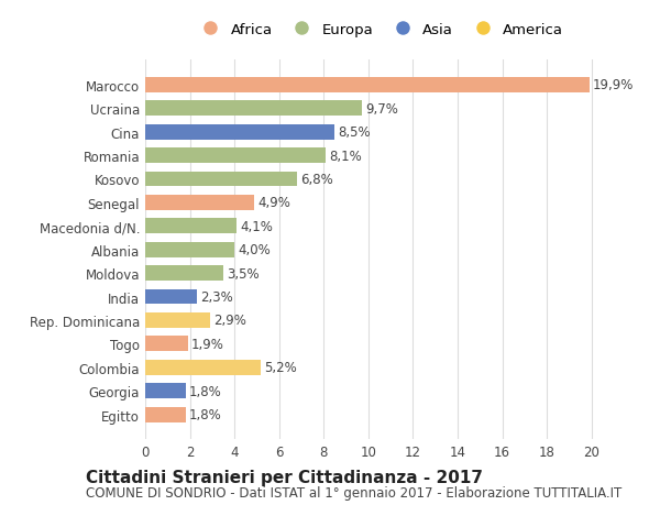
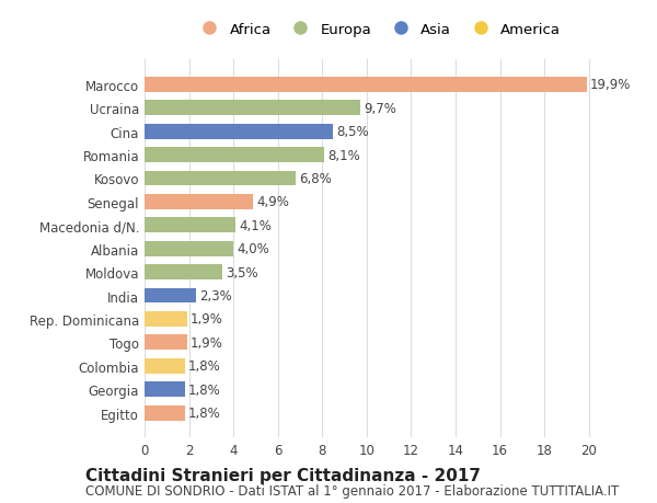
Rep. Dominicana: 2,9% -> 1,9%
Colombia: 5,2% -> 1,8%
